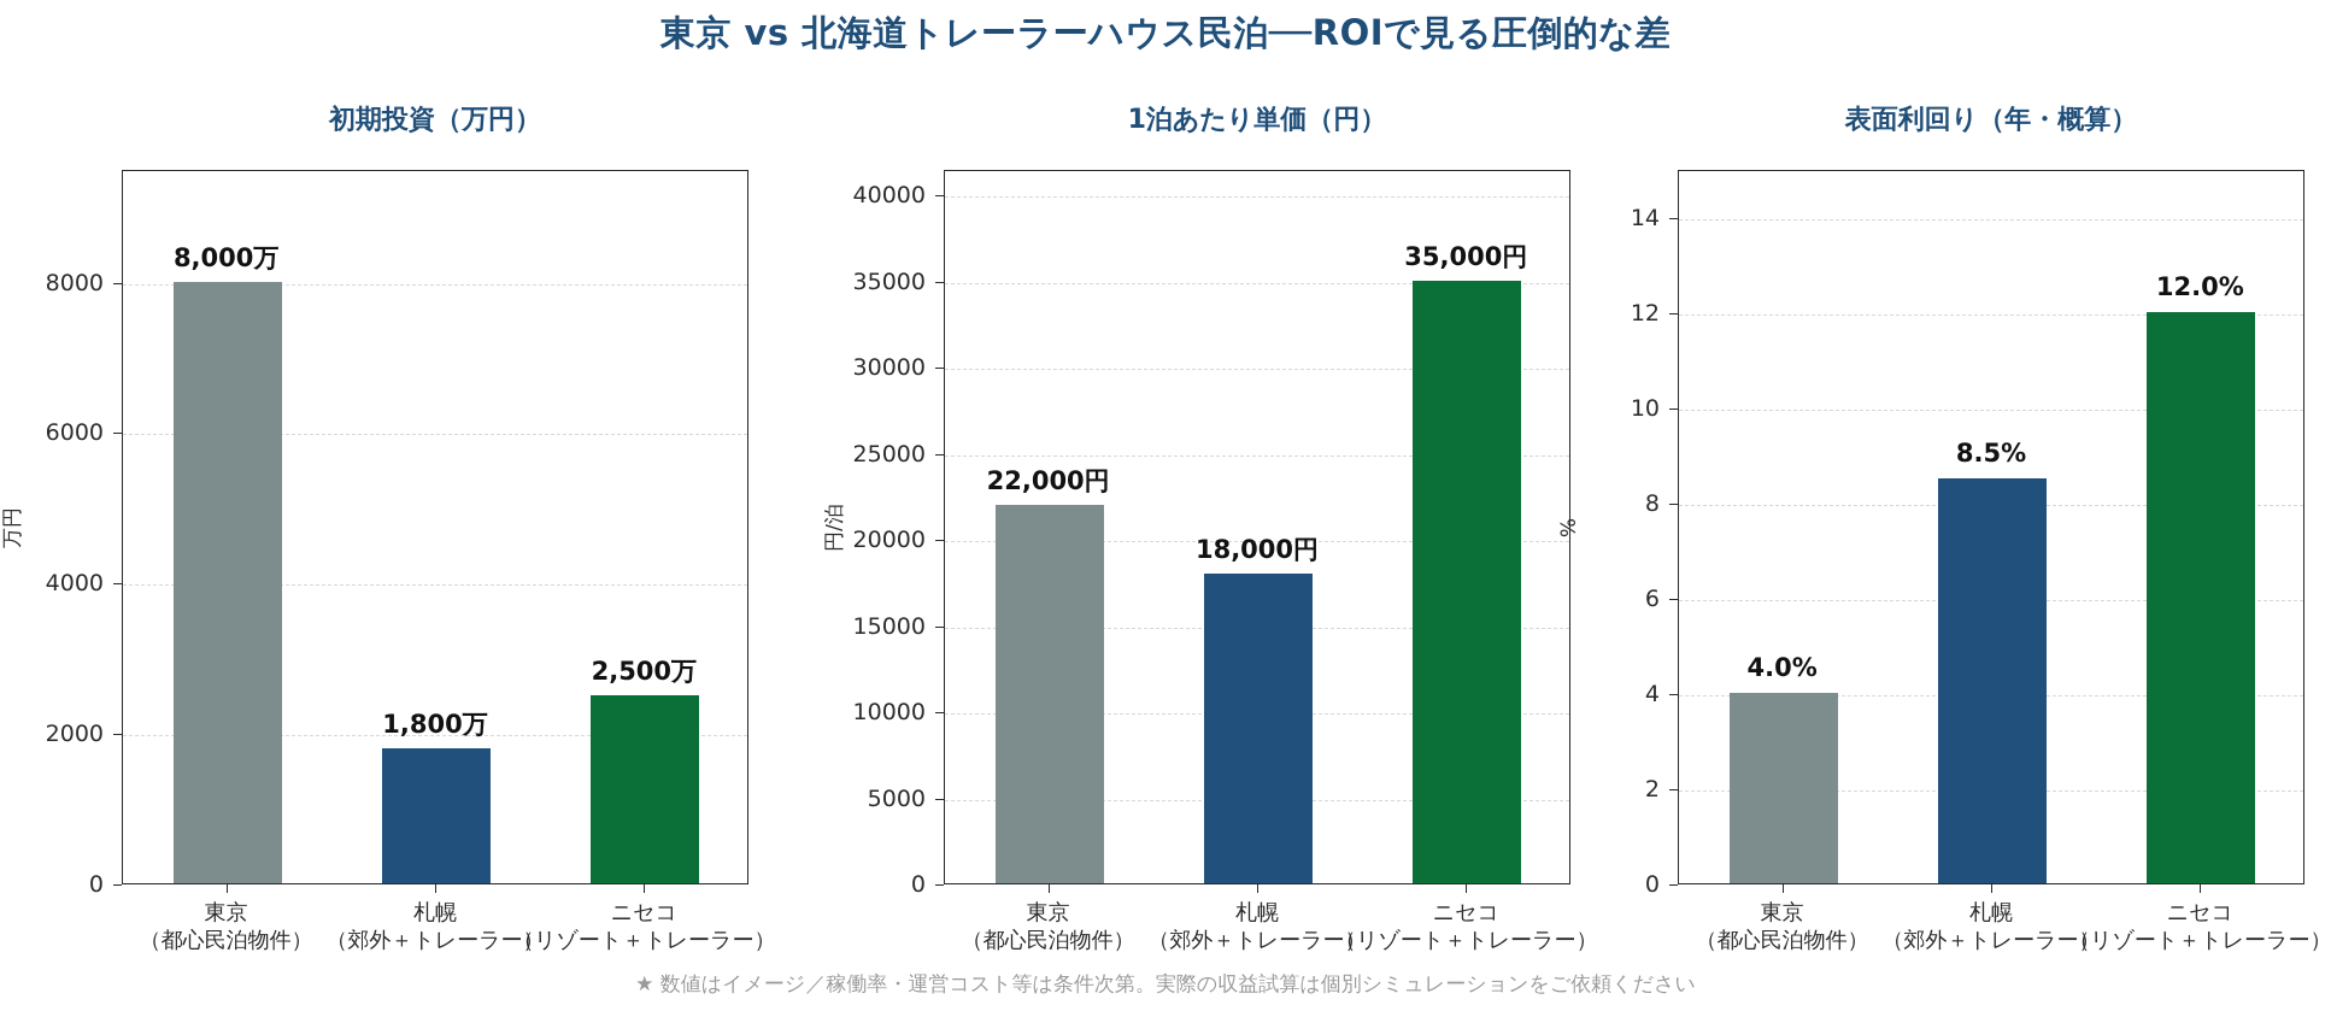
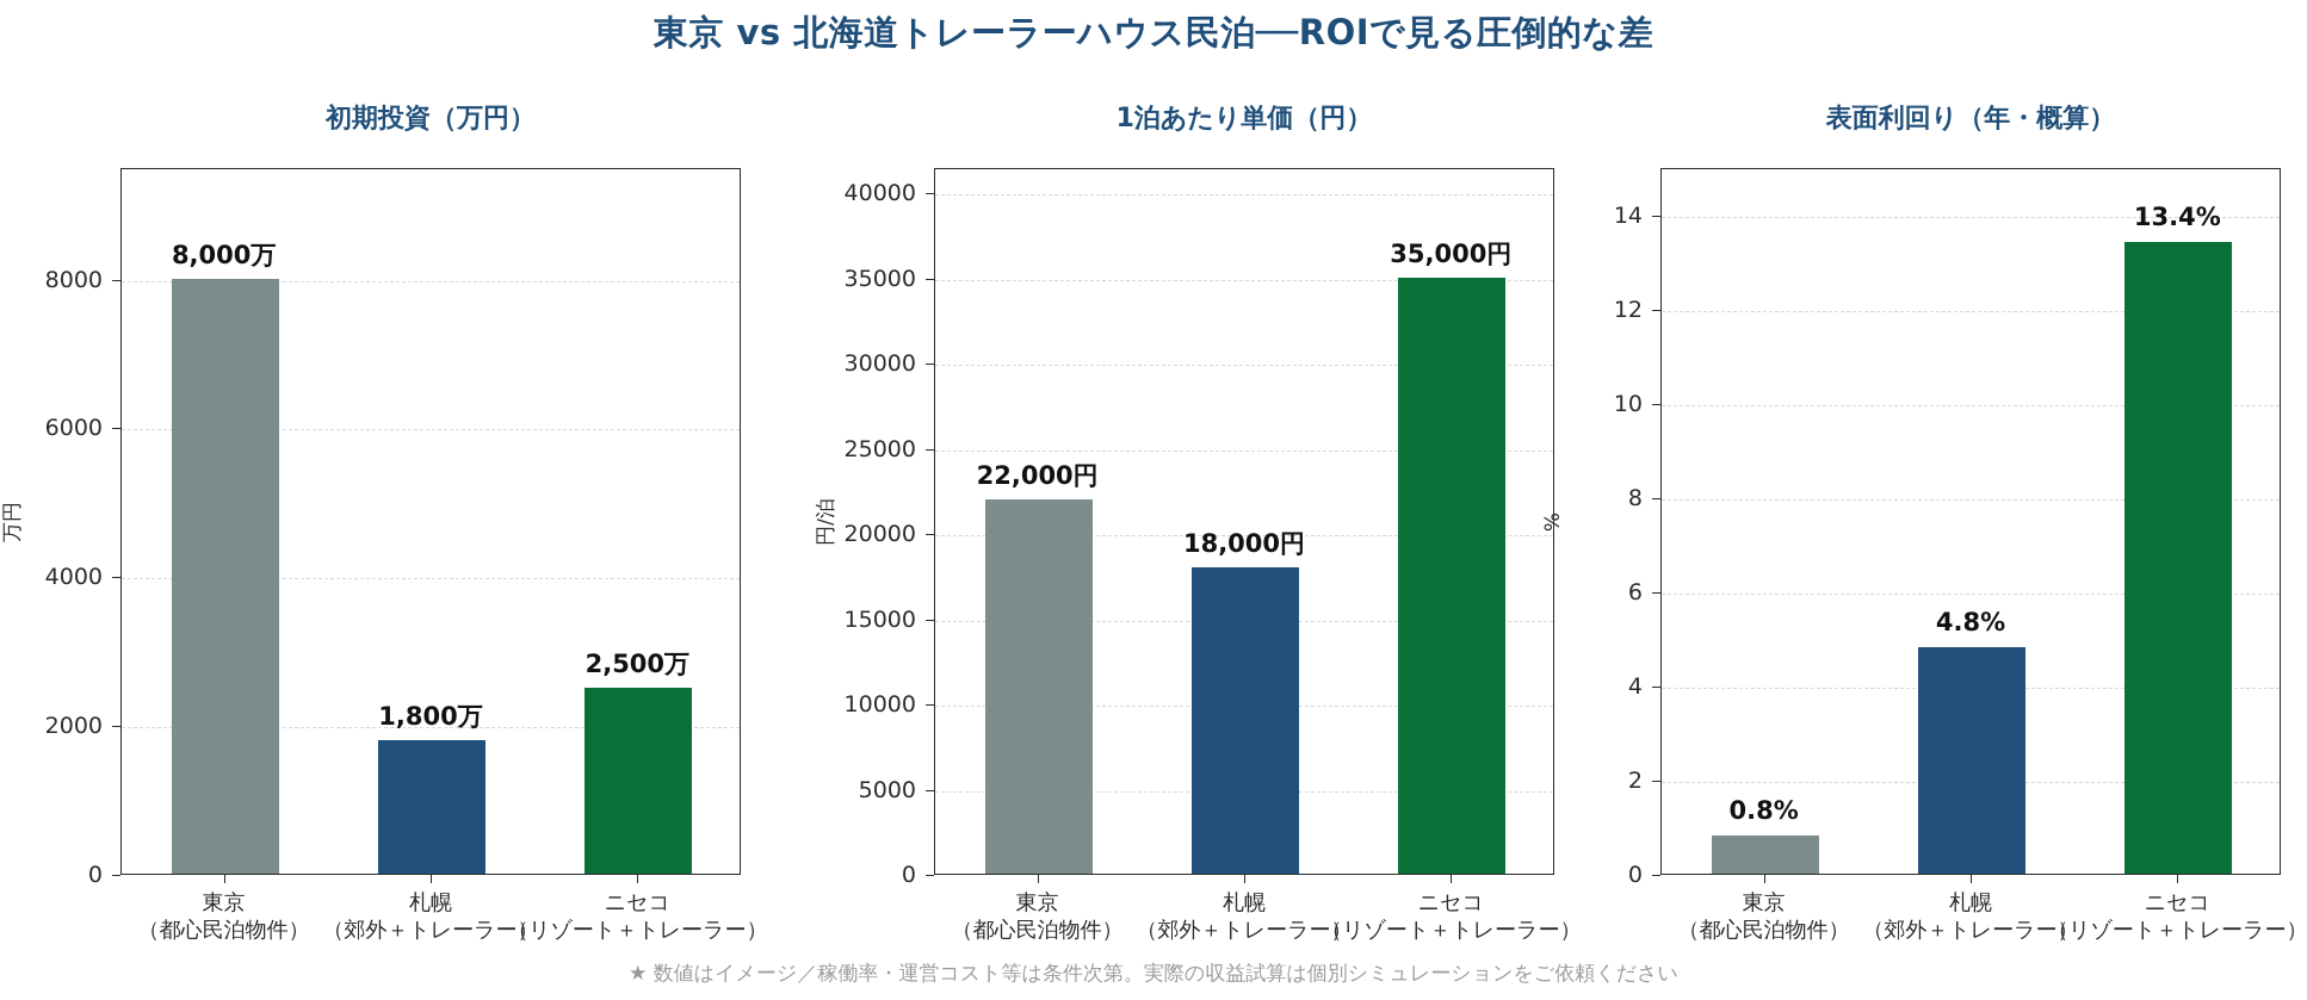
表面利回り（年・概算）/東京: 4.0% -> 0.8%
表面利回り（年・概算）/札幌: 8.5% -> 4.8%
表面利回り（年・概算）/ニセコ: 12.0% -> 13.4%
